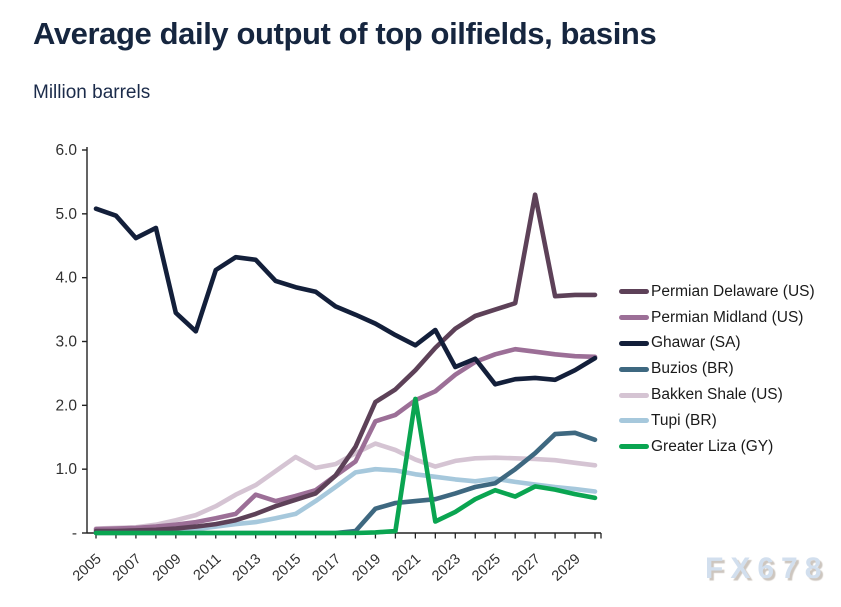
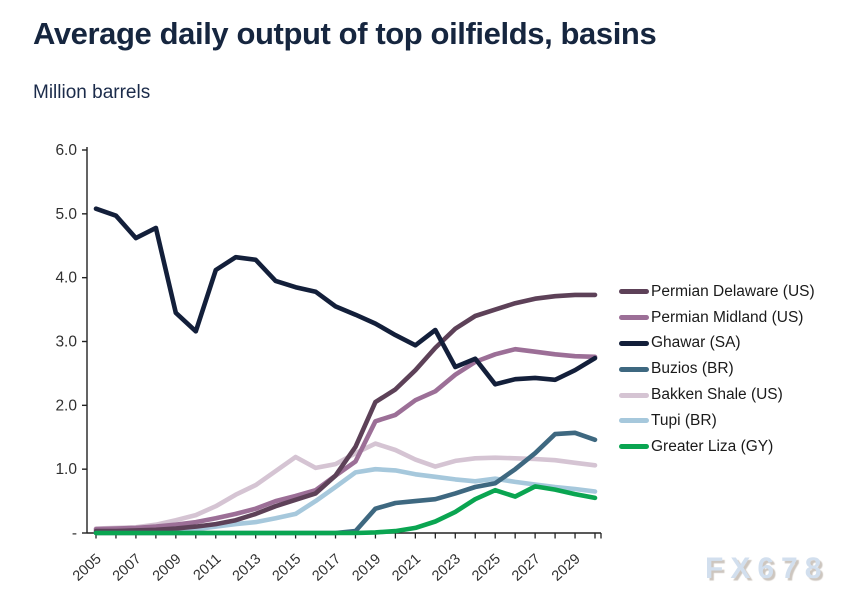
Permian Midland (US)/2013: 0.6 -> 0.4
Greater Liza (GY)/2021: 2.1 -> 0.1
Permian Delaware (US)/2027: 5.3 -> 3.7
